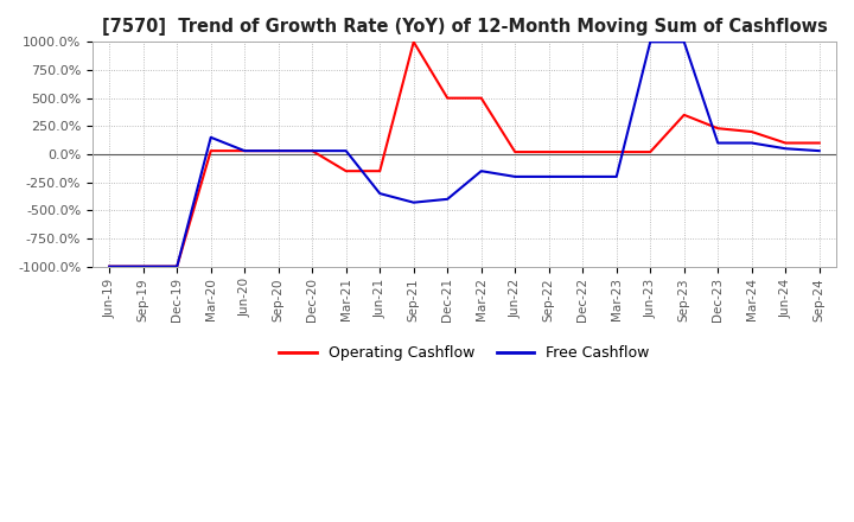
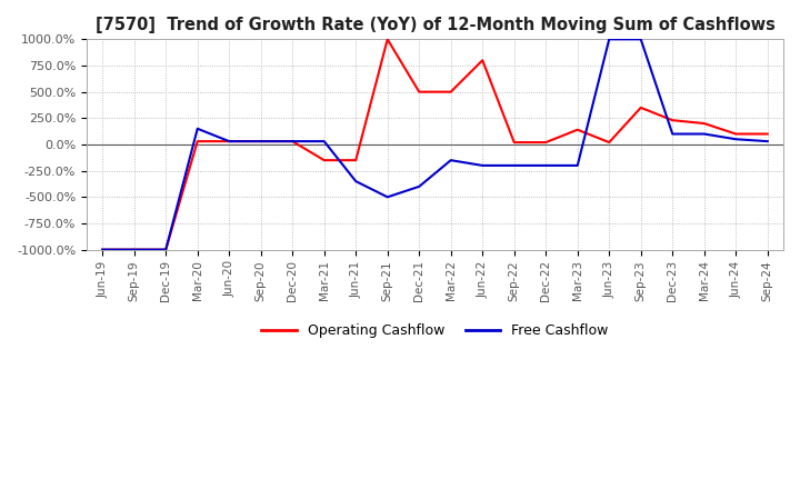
Free Cashflow/Sep-21: -430% -> -500%
Operating Cashflow/Jun-22: 20% -> 800%
Operating Cashflow/Mar-23: 20% -> 140%
